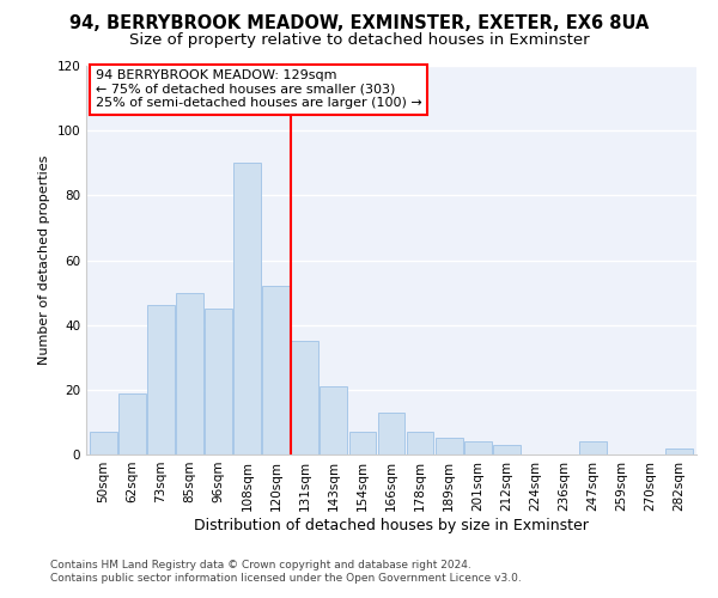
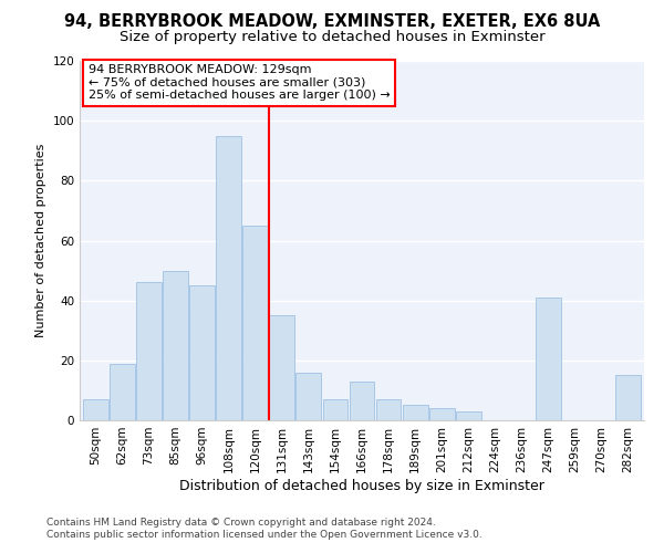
108sqm: 90 -> 95
120sqm: 52 -> 65
143sqm: 21 -> 16
247sqm: 4 -> 41
282sqm: 2 -> 15
